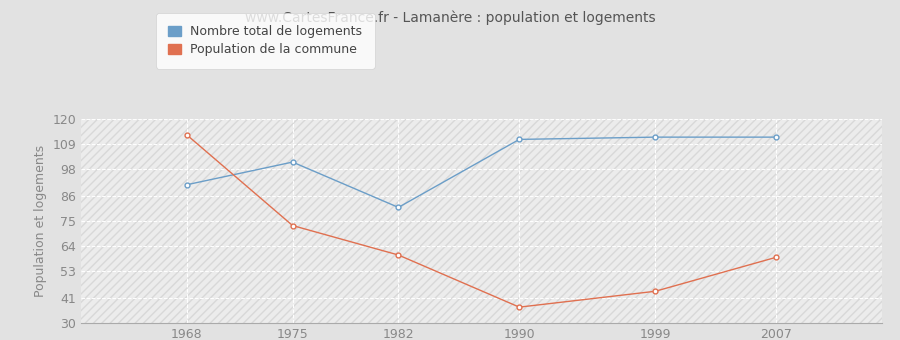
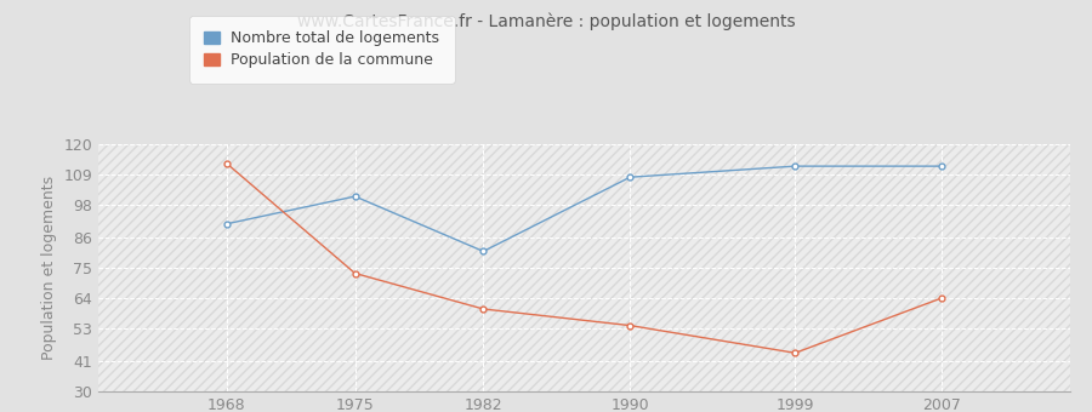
Nombre total de logements/1990: 111 -> 108
Population de la commune/1990: 37 -> 54
Population de la commune/2007: 59 -> 64
